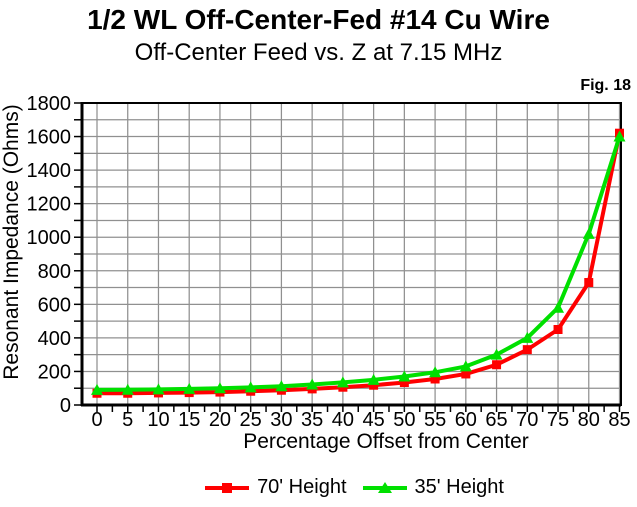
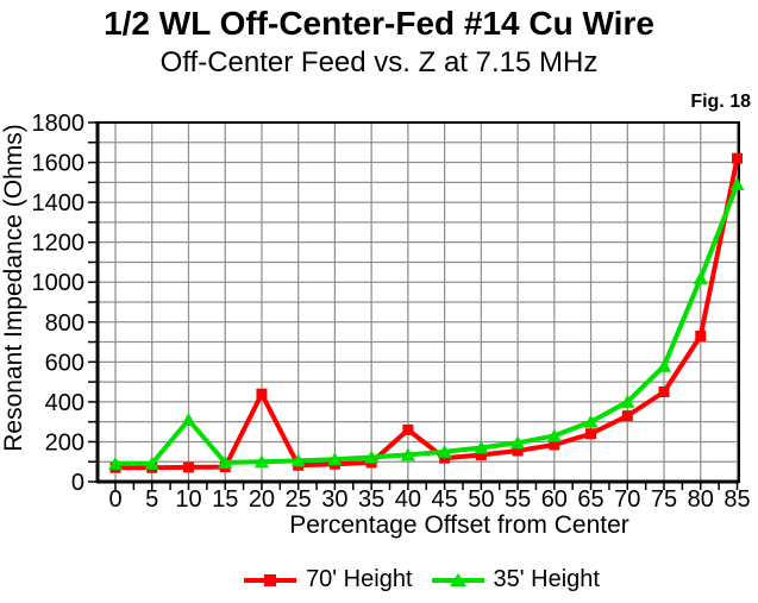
35' Height/10: 90 -> 310
70' Height/20: 80 -> 440
70' Height/40: 110 -> 260
35' Height/85: 1600 -> 1490
